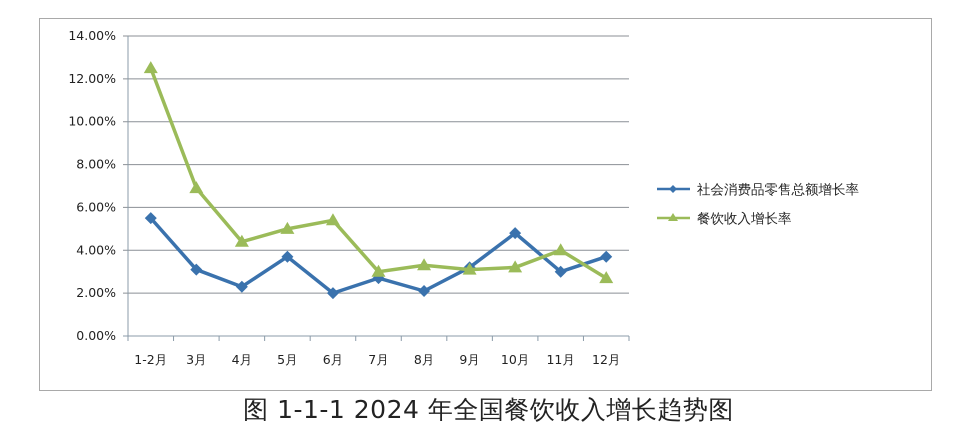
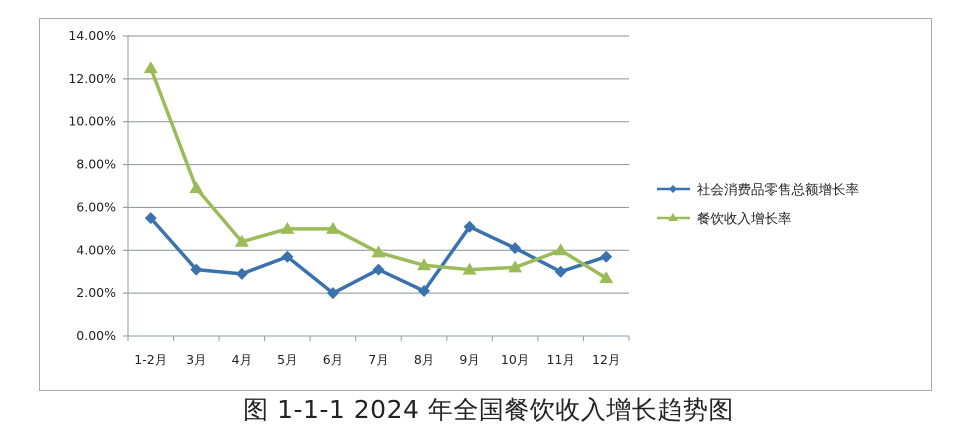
社会消费品零售总额增长率/4月: 2.3% -> 2.9%
餐饮收入增长率/6月: 5.4% -> 5.0%
社会消费品零售总额增长率/7月: 2.7% -> 3.1%
餐饮收入增长率/7月: 3.0% -> 3.9%
社会消费品零售总额增长率/9月: 3.2% -> 5.1%
社会消费品零售总额增长率/10月: 4.8% -> 4.1%
